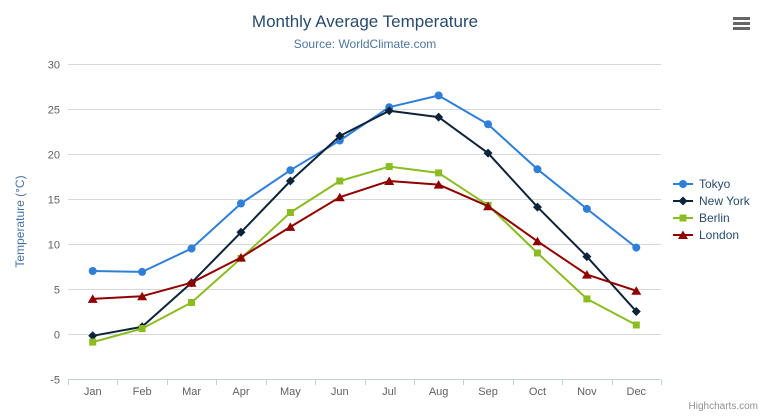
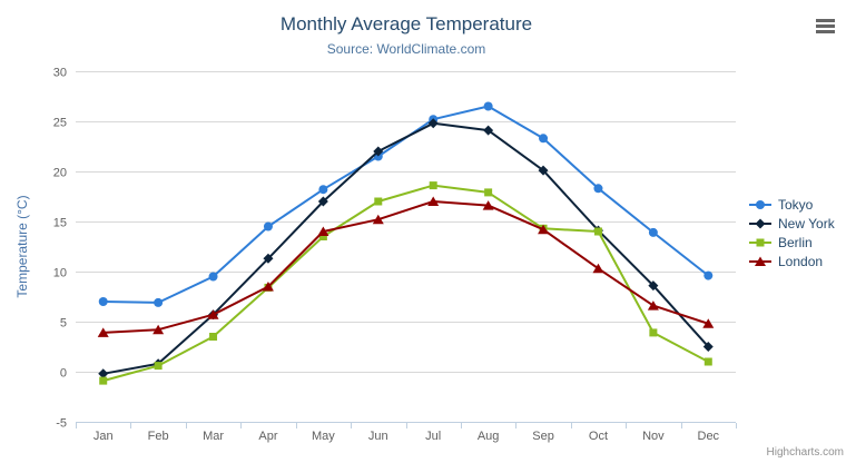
London/May: 12 -> 14
Berlin/Oct: 9 -> 14
